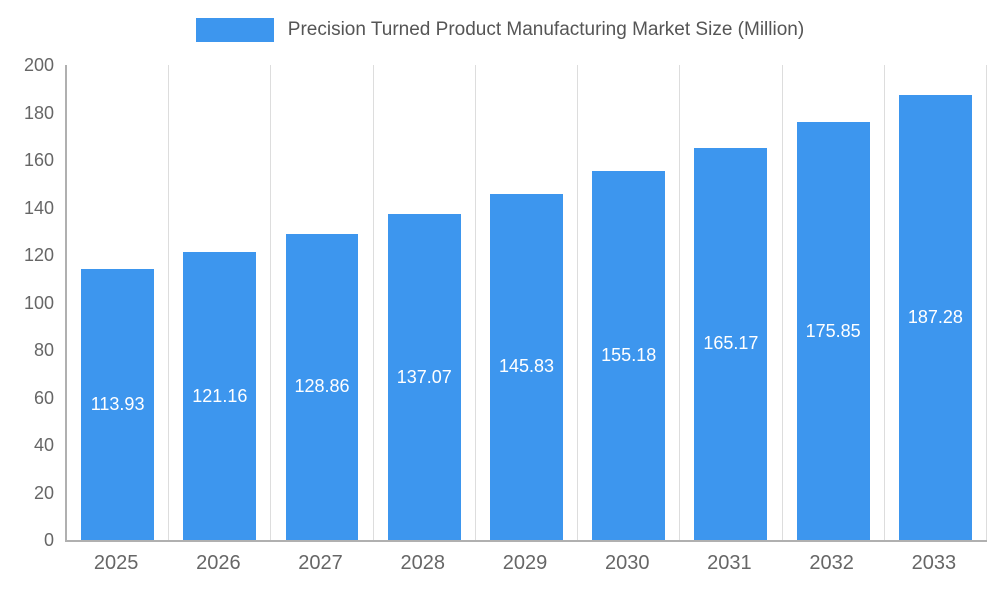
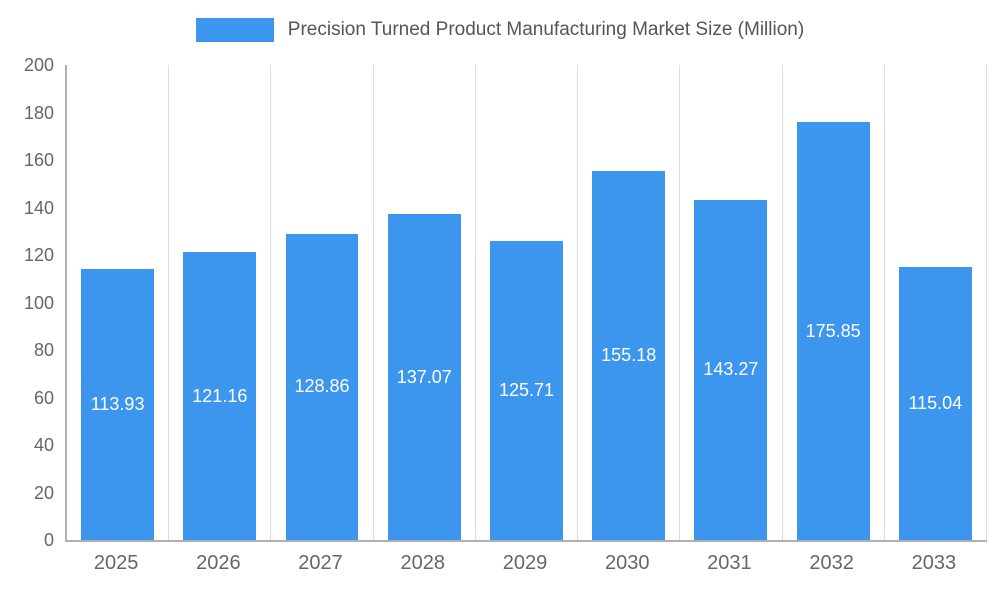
2029: 145.83 -> 125.71
2031: 165.17 -> 143.27
2033: 187.28 -> 115.04
